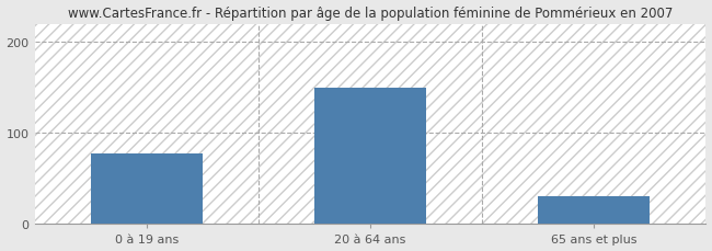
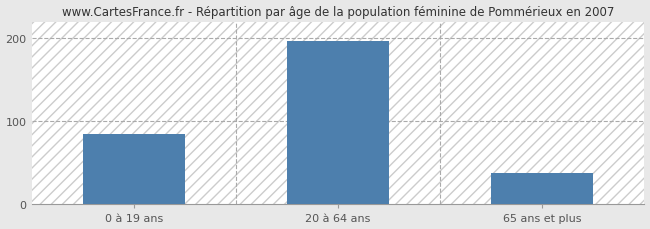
0 à 19 ans: 78 -> 85
20 à 64 ans: 150 -> 196
65 ans et plus: 30 -> 38
